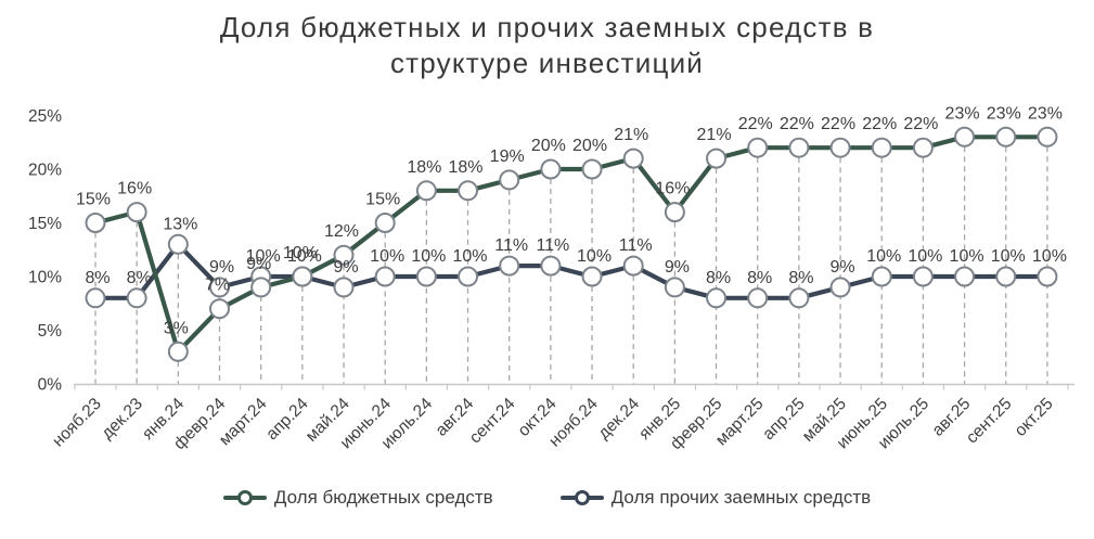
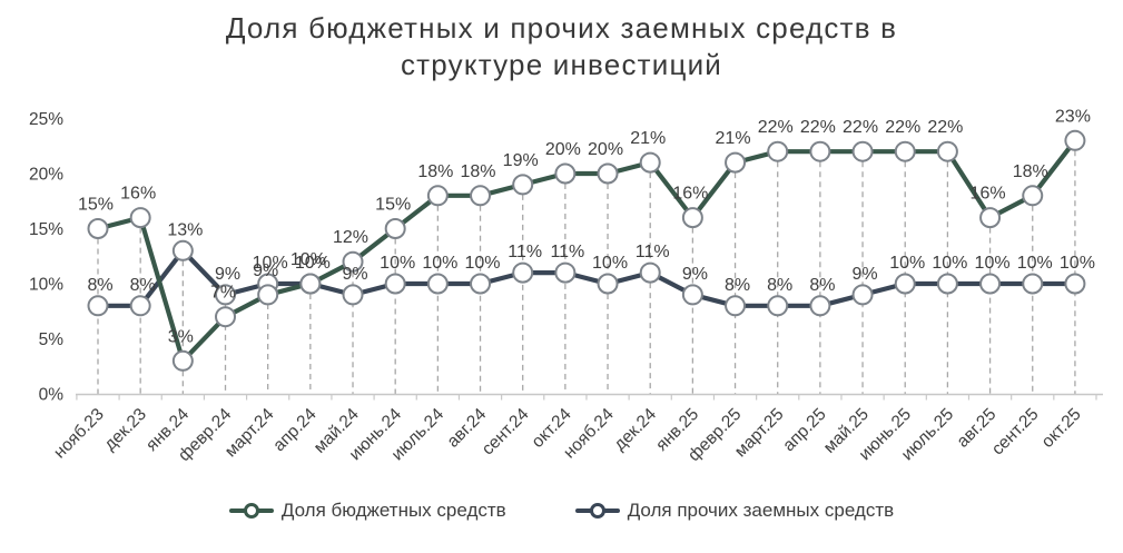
Доля бюджетных средств/авг.25: 23% -> 16%
Доля бюджетных средств/сент.25: 23% -> 18%
